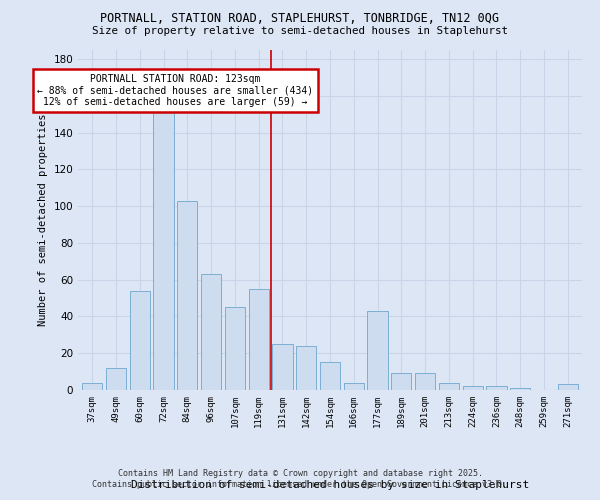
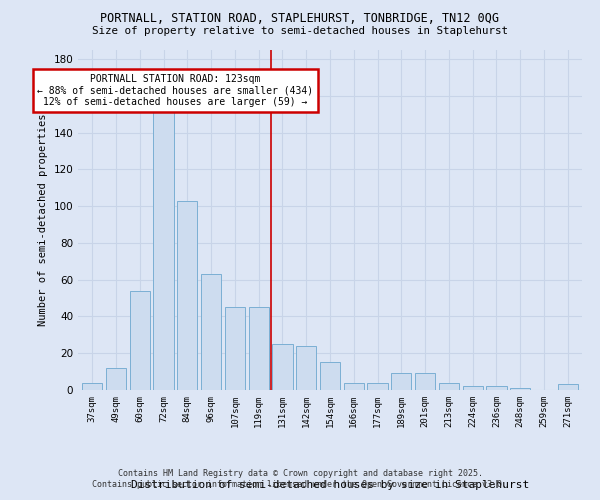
119sqm: 55 -> 45
177sqm: 43 -> 4
